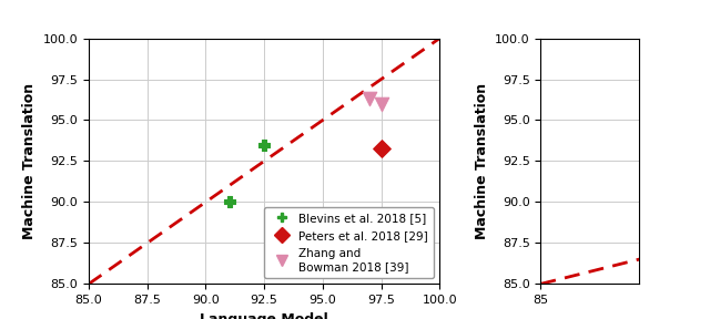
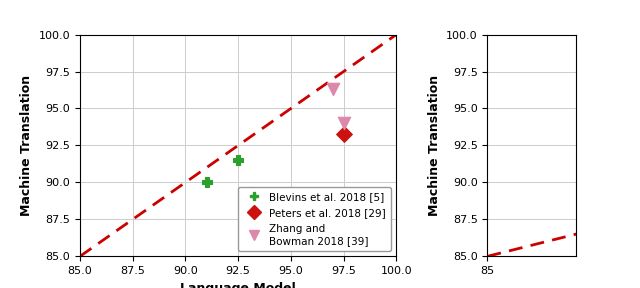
Blevins et al. 2018 [5]/92.5: 93.5 -> 91.5
Zhang and Bowman 2018 [39]/97.5: 96.0 -> 94.0
